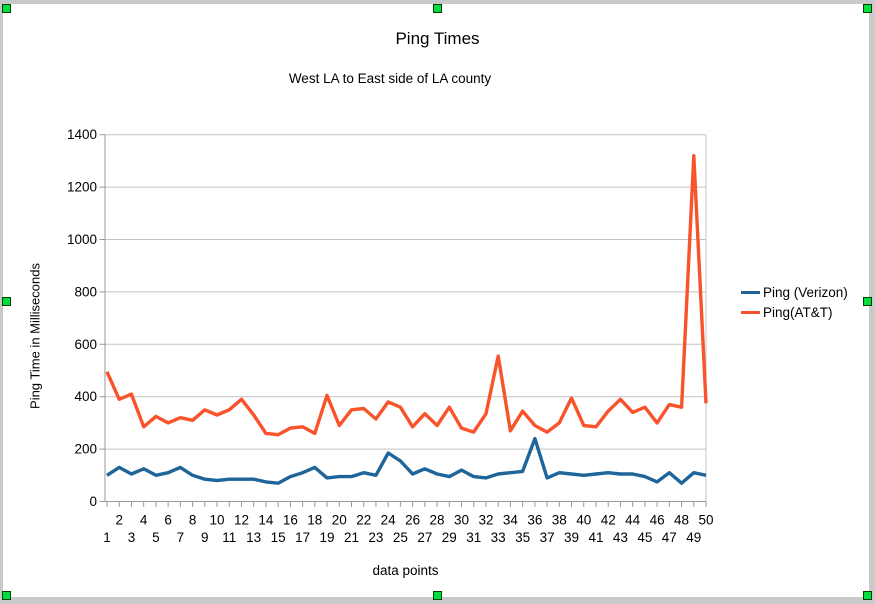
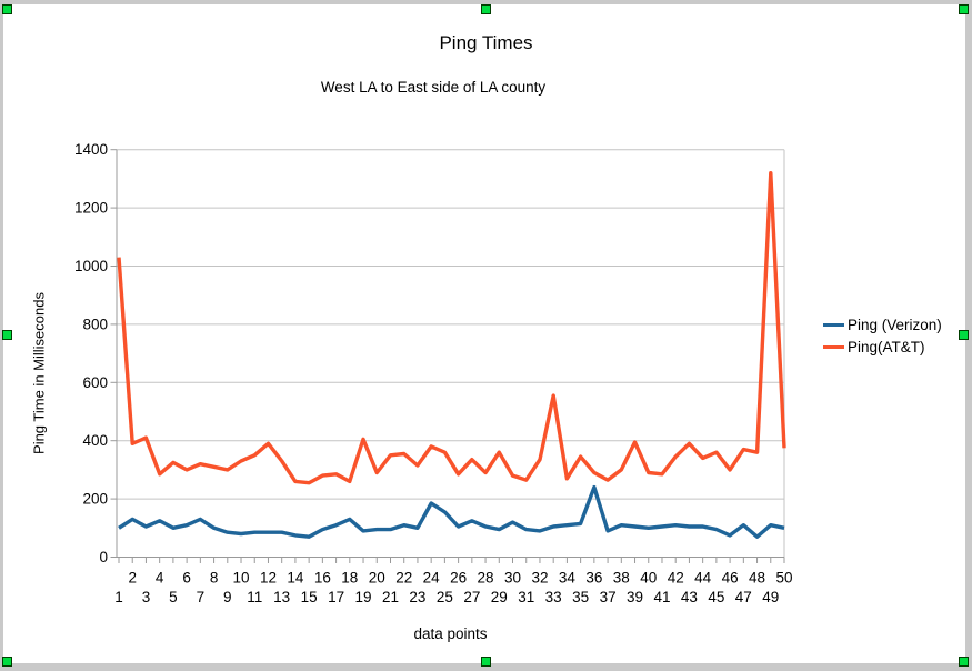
Ping(AT&T)/1: 500 -> 1030
Ping(AT&T)/9: 350 -> 300
